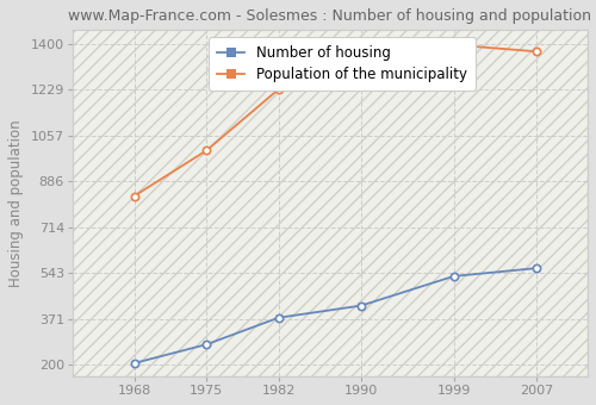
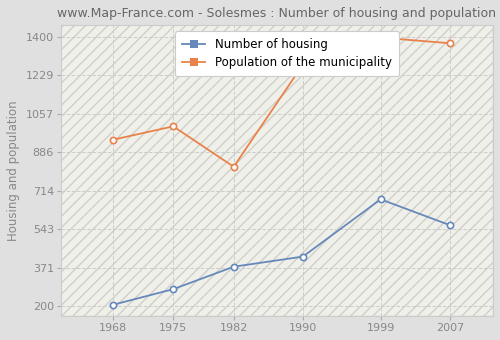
Population of the municipality/1968: 830 -> 940
Population of the municipality/1982: 1229 -> 820
Number of housing/1999: 530 -> 675
